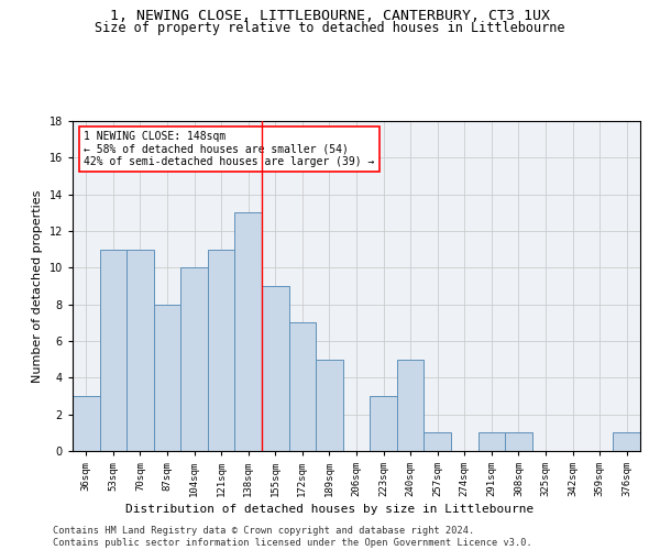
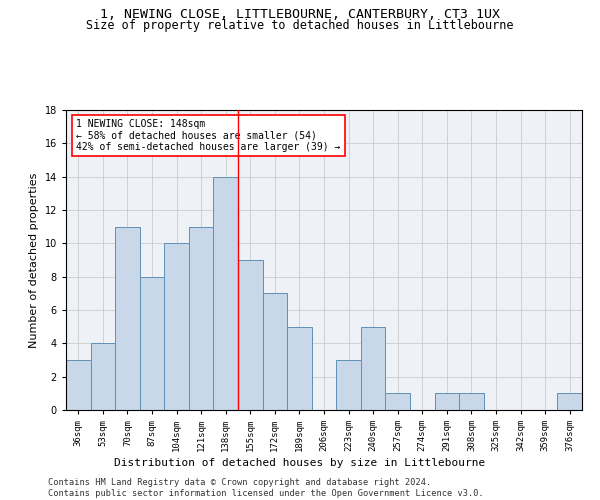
53sqm: 11 -> 4
138sqm: 13 -> 14
